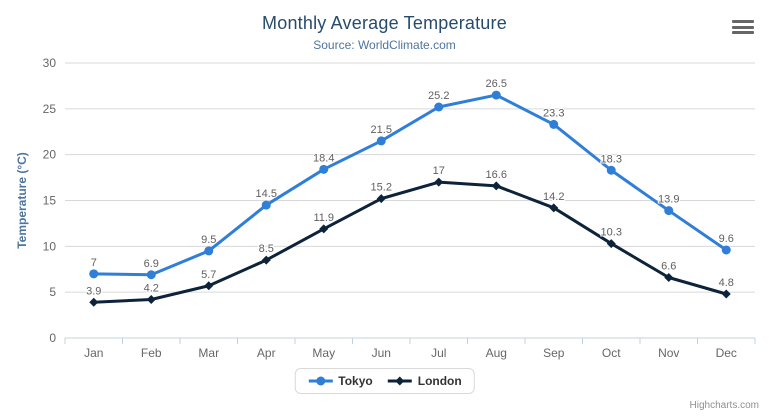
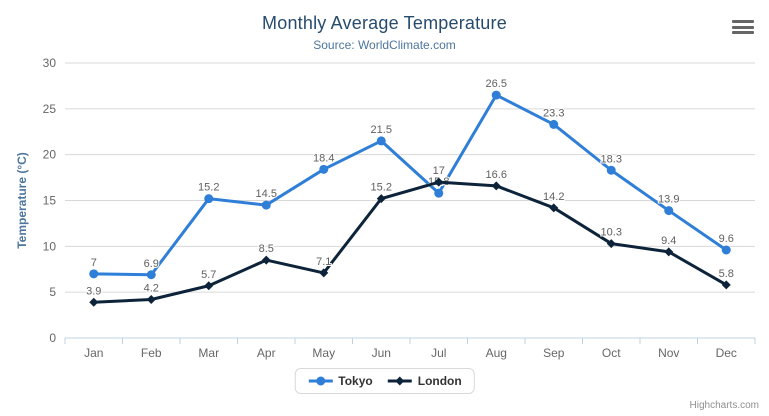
Tokyo/Mar: 9.5 -> 15.2
London/May: 11.9 -> 7.1
Tokyo/Jul: 25.2 -> 15.8
London/Nov: 6.6 -> 9.4
London/Dec: 4.8 -> 5.8
